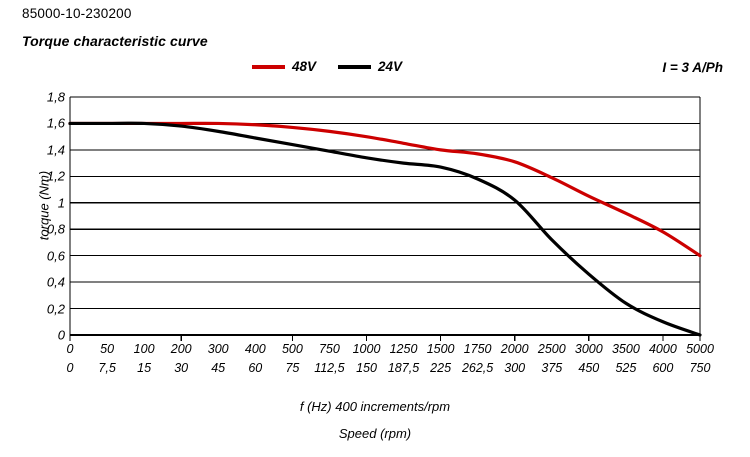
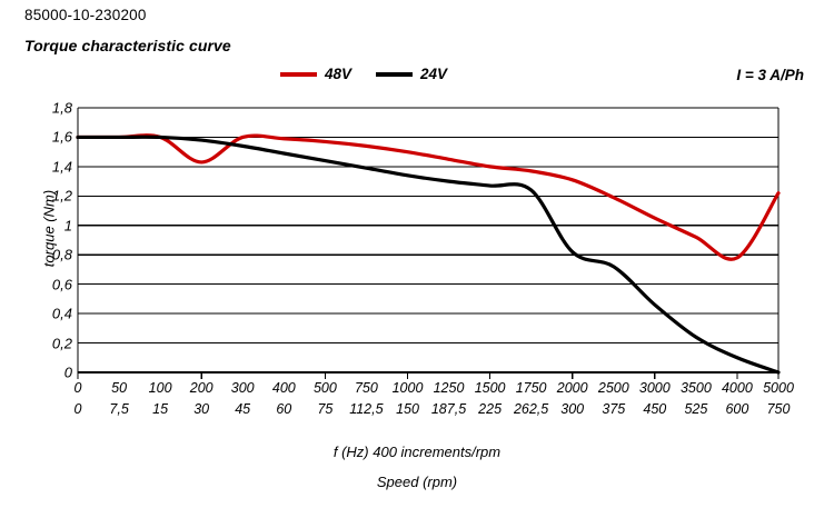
48V/200: 1,60 -> 1,43
24V/1750: 1,18 -> 1,24
24V/2000: 1,02 -> 0,82
48V/5000: 0,60 -> 1,22
